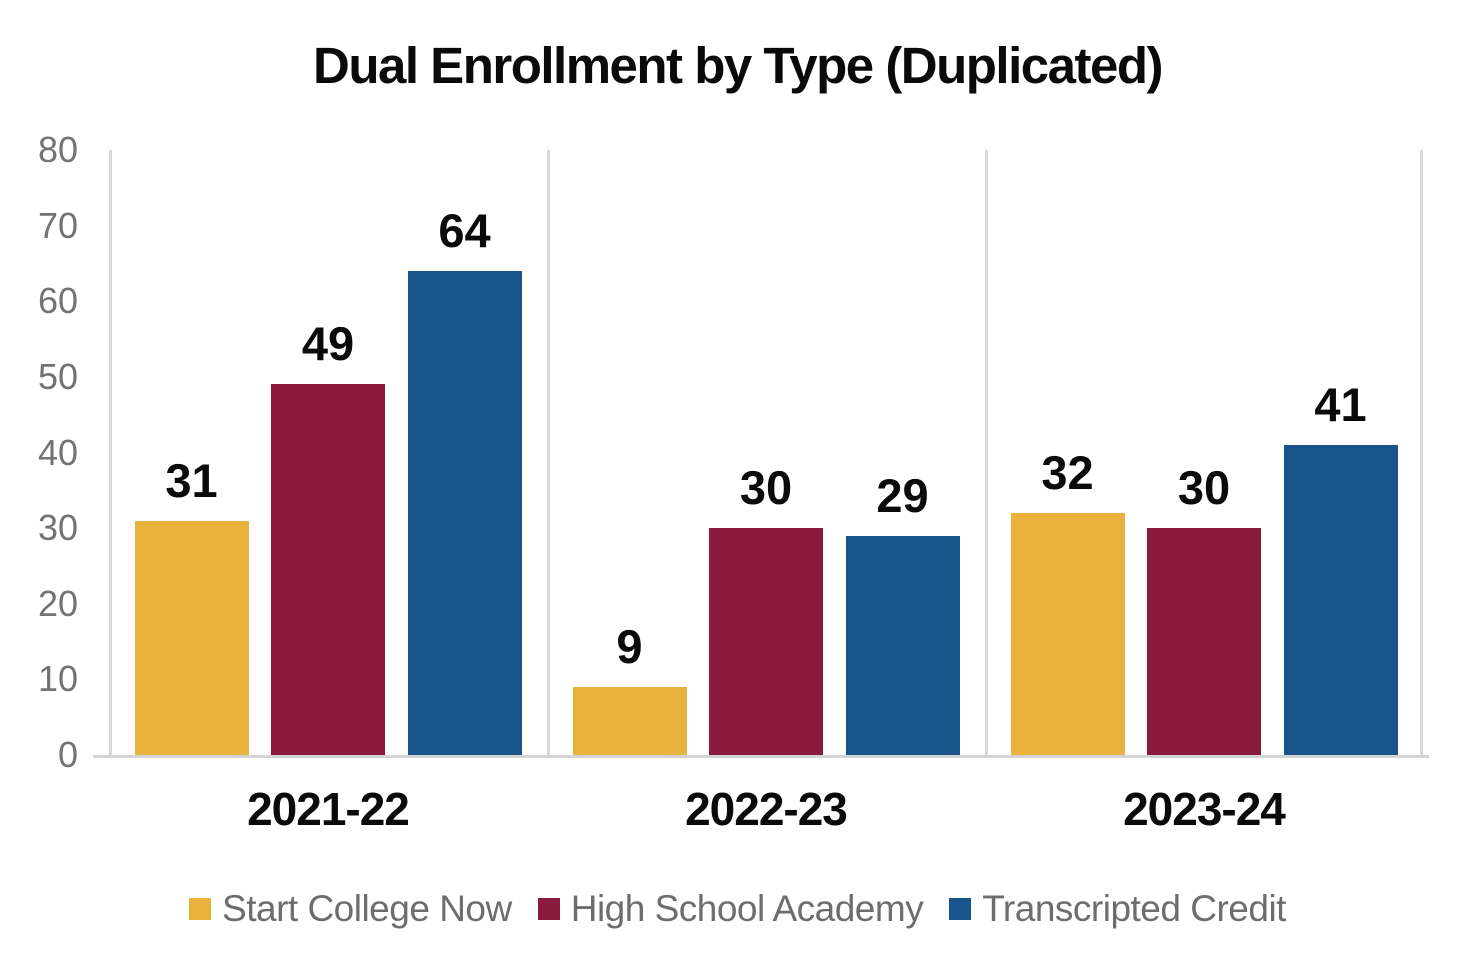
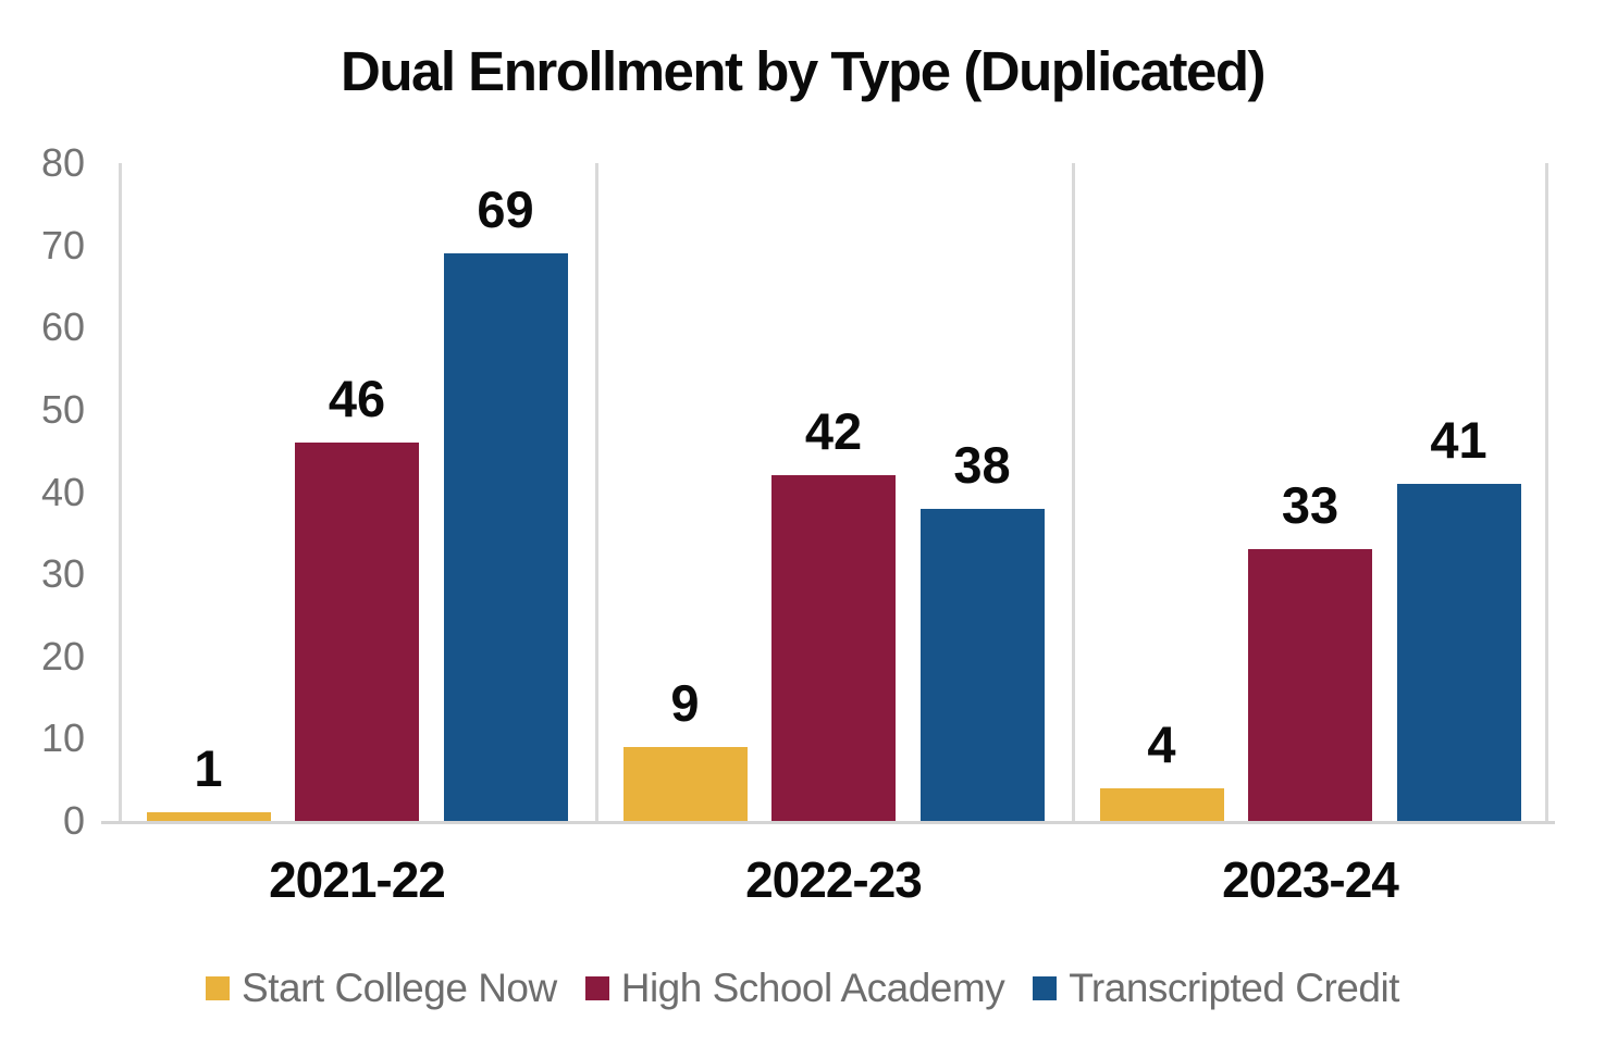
Start College Now/2021-22: 31 -> 1
High School Academy/2021-22: 49 -> 46
Transcripted Credit/2021-22: 64 -> 69
High School Academy/2022-23: 30 -> 42
Transcripted Credit/2022-23: 29 -> 38
Start College Now/2023-24: 32 -> 4
High School Academy/2023-24: 30 -> 33
